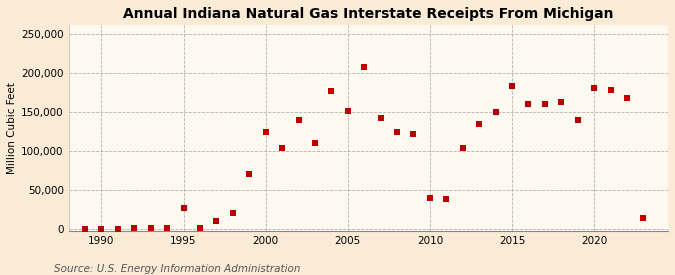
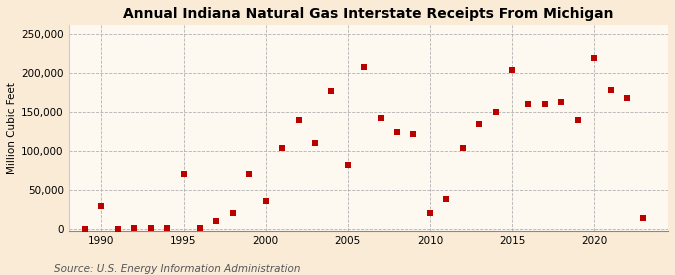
1990: 0 -> 30,000
1995: 27,000 -> 70,000
2000: 125,000 -> 36,000
2005: 151,000 -> 82,000
2010: 40,000 -> 20,000
2015: 184,000 -> 204,000
2020: 181,000 -> 220,000
